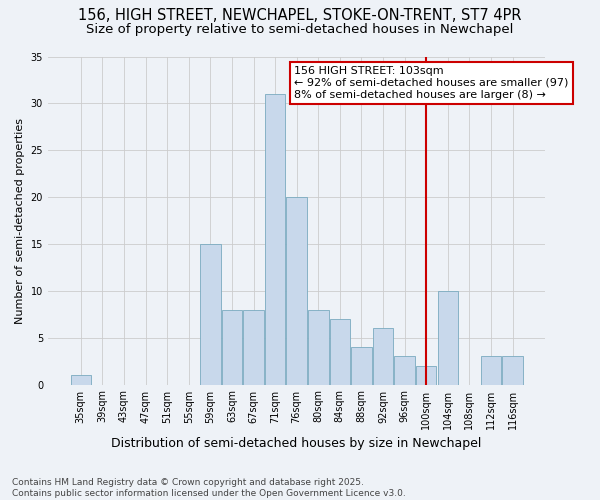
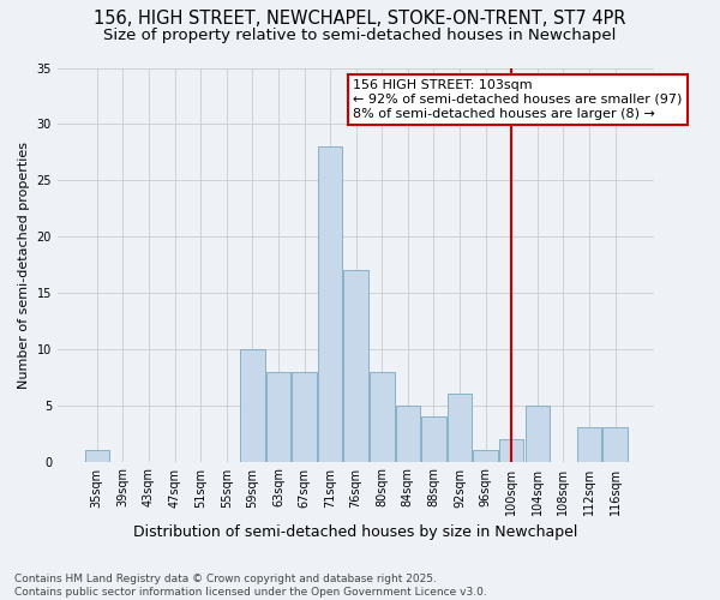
59sqm: 15 -> 10
71sqm: 31 -> 28
76sqm: 20 -> 17
84sqm: 7 -> 5
96sqm: 3 -> 1
104sqm: 10 -> 5
